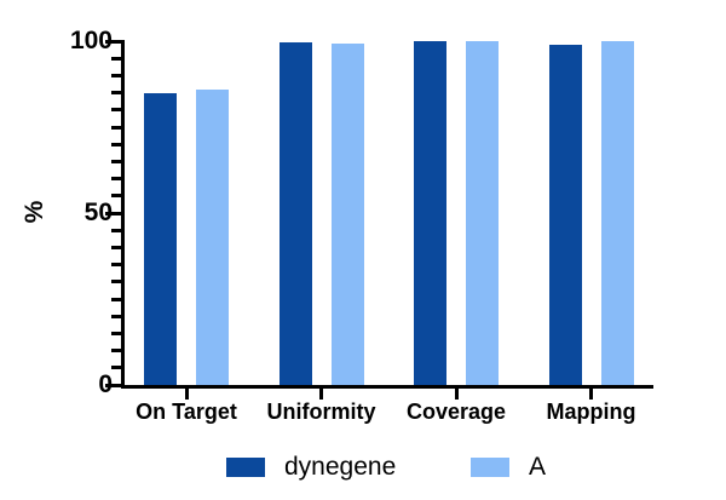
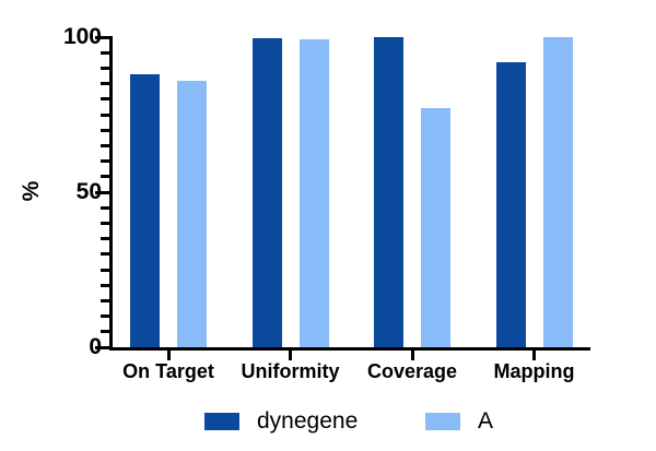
dynegene/On Target: 85 -> 88
A/Coverage: 100 -> 77
dynegene/Mapping: 99 -> 92
